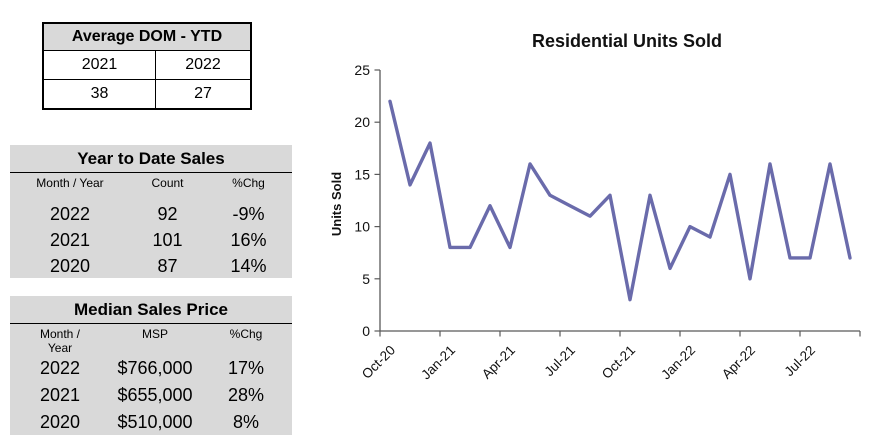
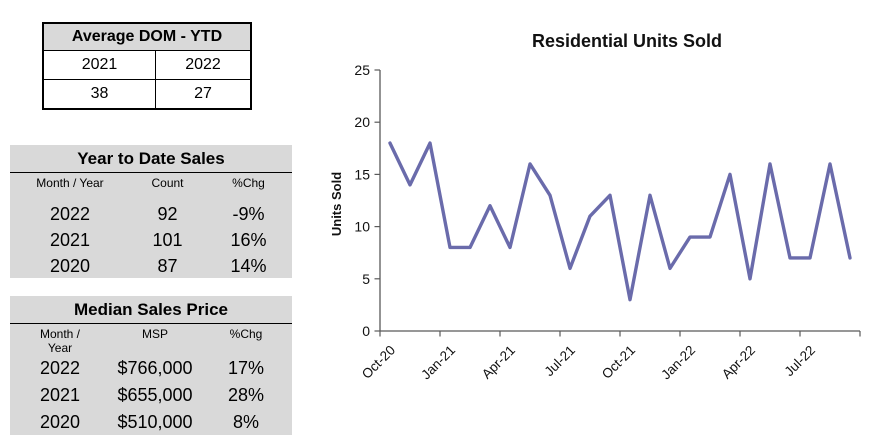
Oct-20: 22 -> 18
Jul-21: 12 -> 6
Jan-22: 10 -> 9
